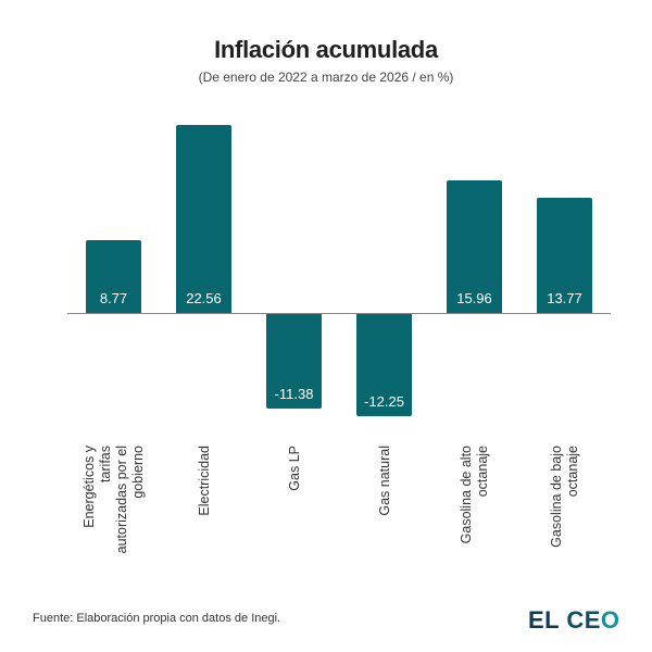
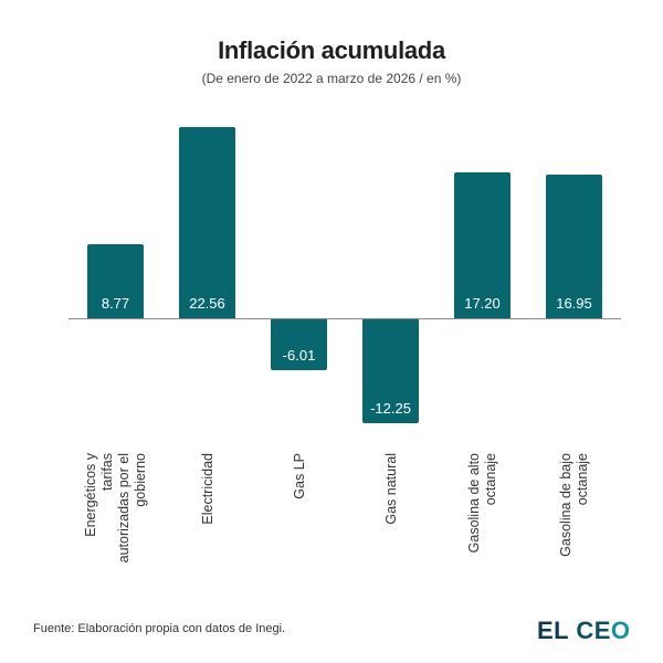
Gas LP: -11.38 -> -6.01
Gasolina de alto octanaje: 15.96 -> 17.20
Gasolina de bajo octanaje: 13.77 -> 16.95
